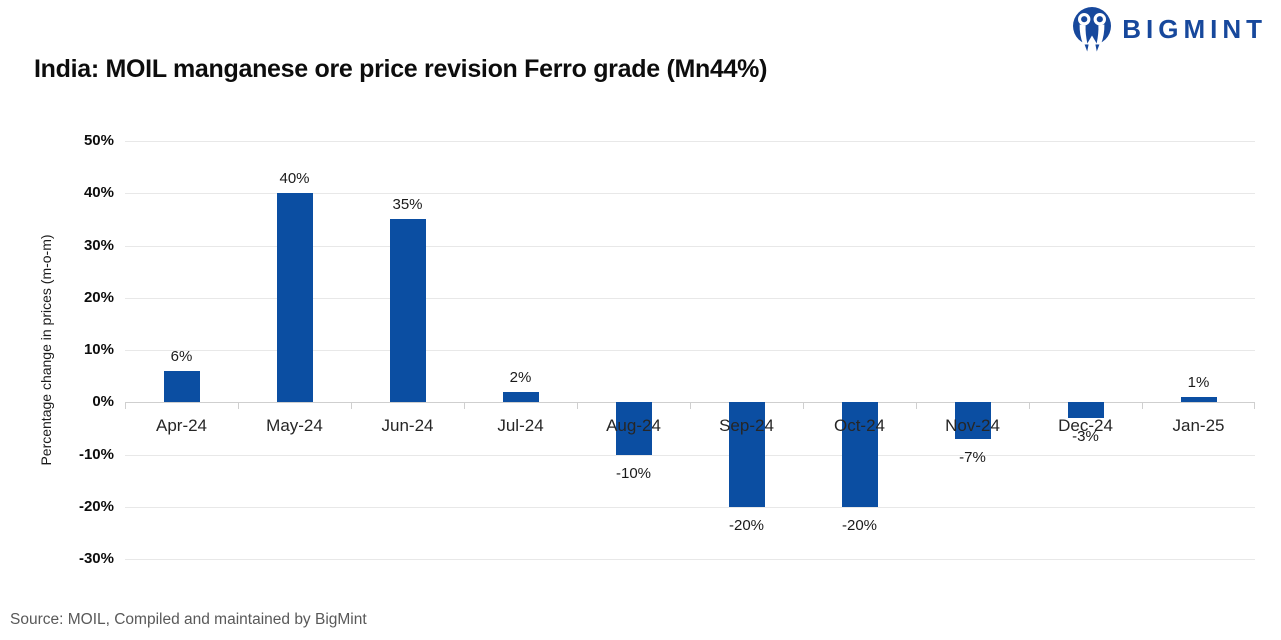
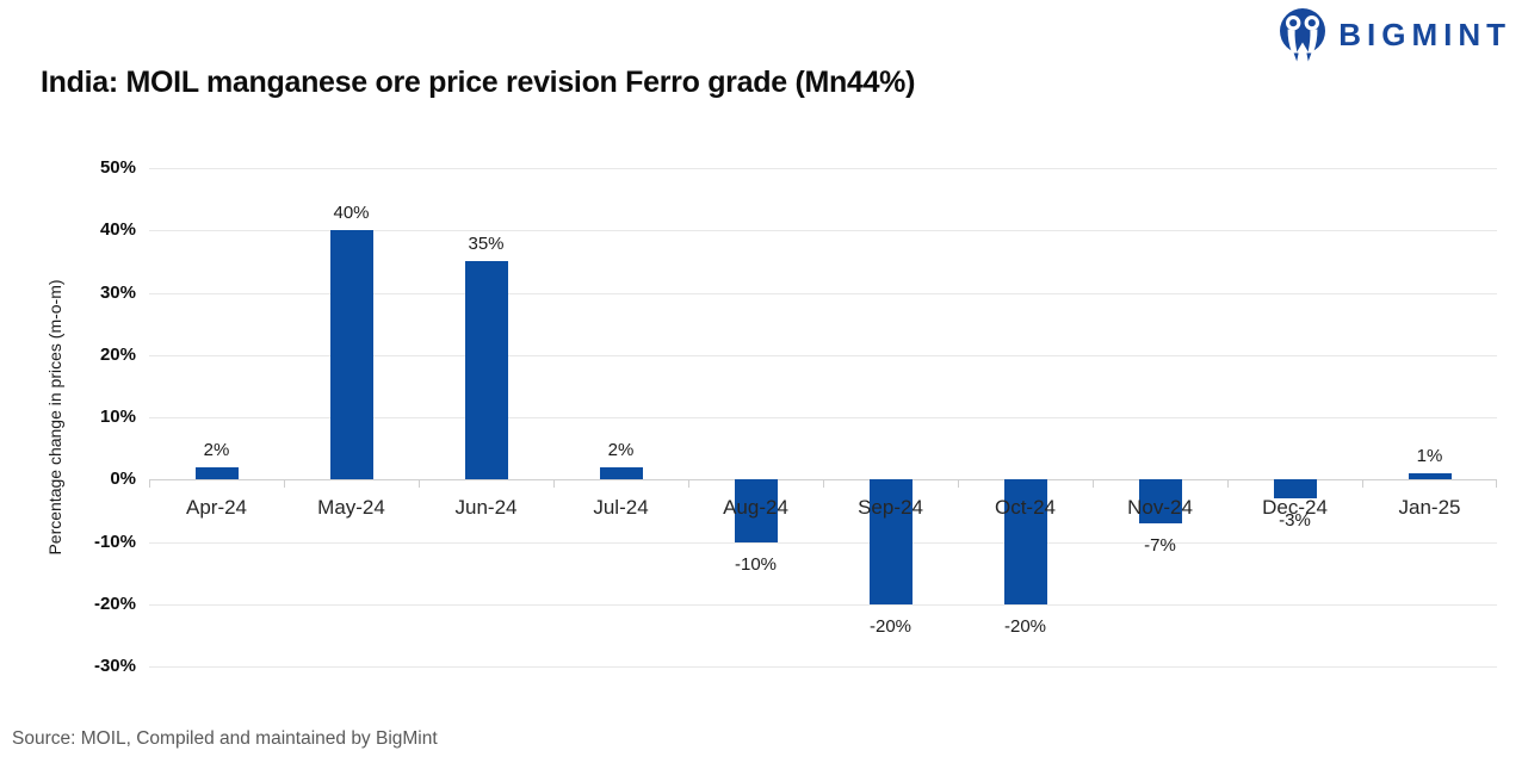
Apr-24: 6% -> 2%
